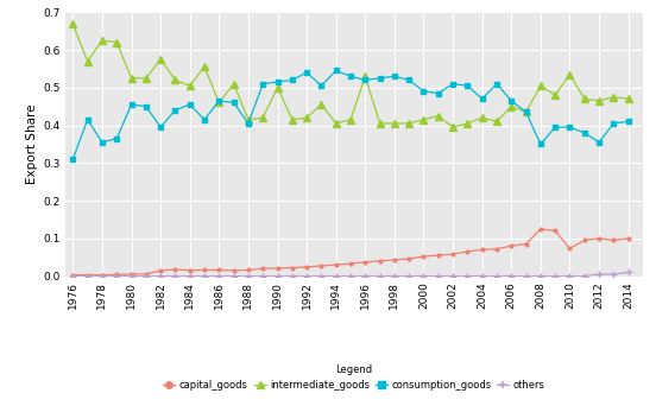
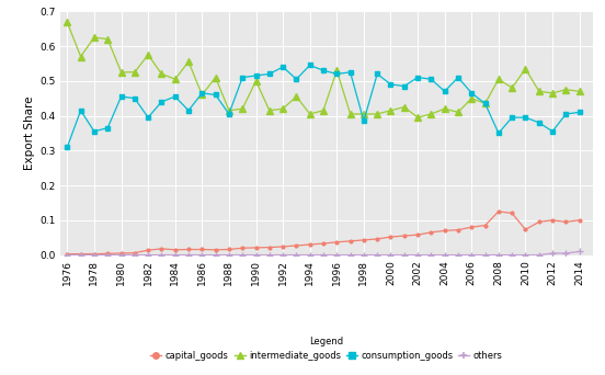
consumption_goods/1998: 0.530 -> 0.385
